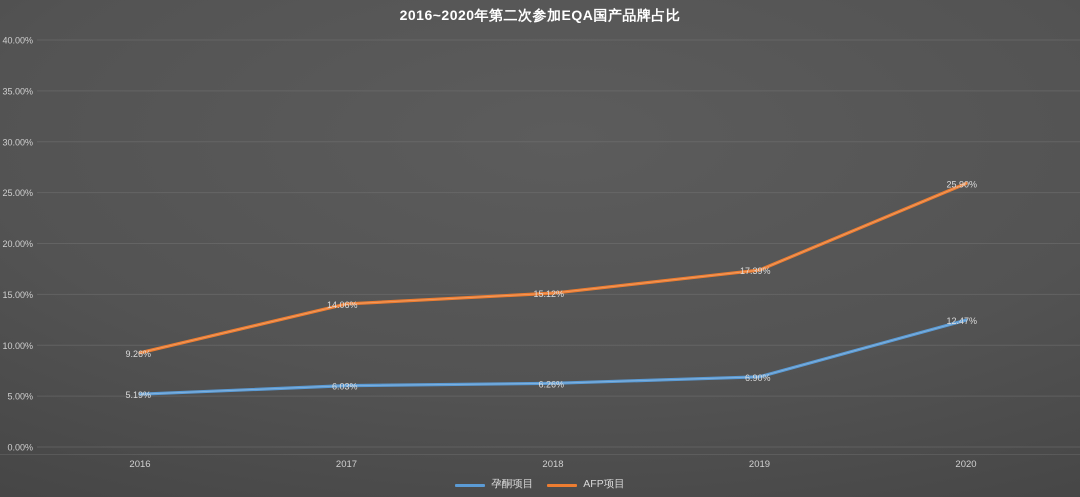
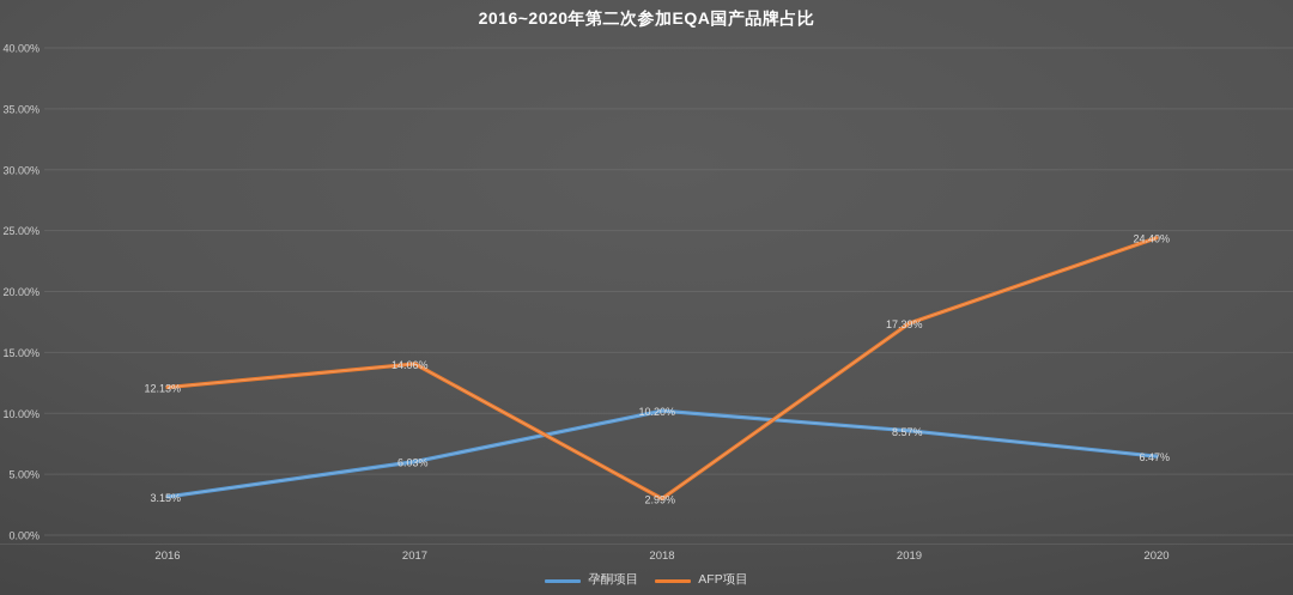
孕酮项目/2016: 5.19% -> 3.15%
AFP项目/2016: 9.26% -> 12.13%
孕酮项目/2018: 6.26% -> 10.20%
AFP项目/2018: 15.12% -> 2.99%
孕酮项目/2019: 6.90% -> 8.57%
孕酮项目/2020: 12.47% -> 6.47%
AFP项目/2020: 25.90% -> 24.40%
